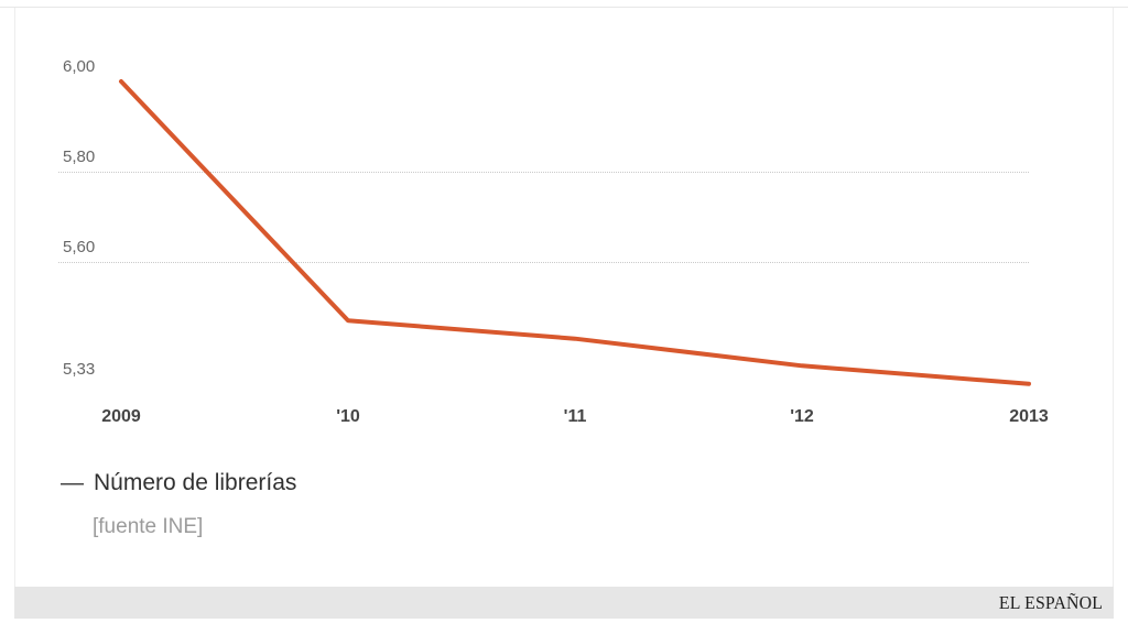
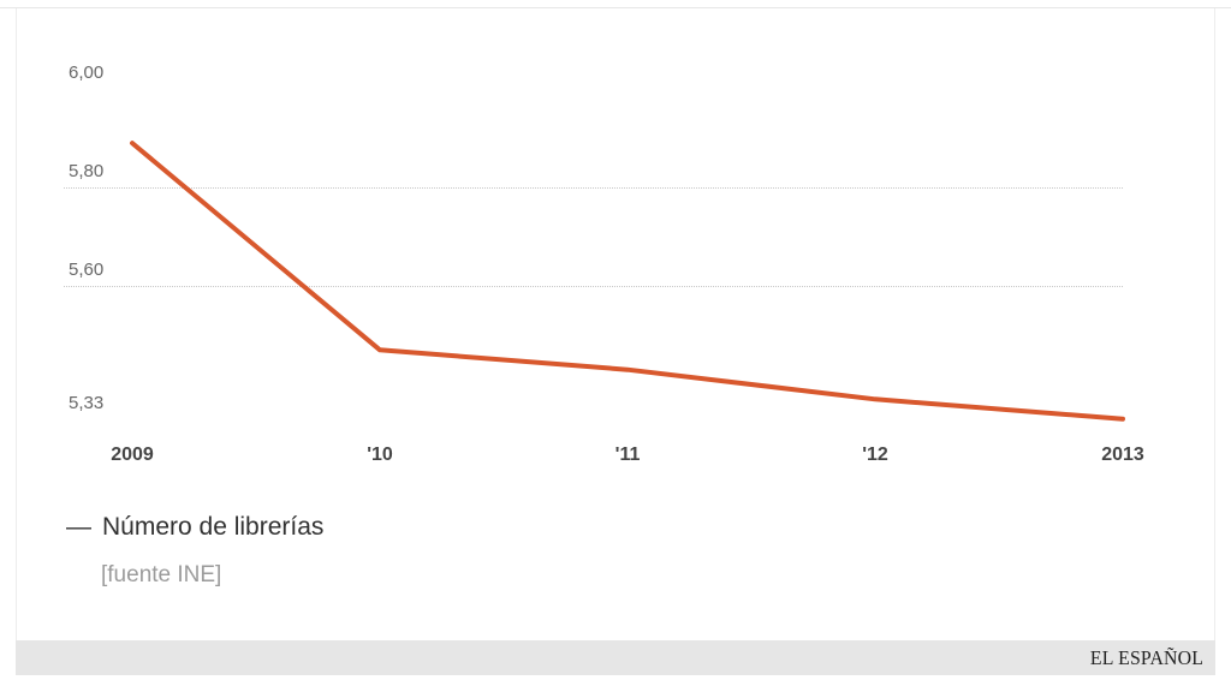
2009: 6,00 -> 5,89
